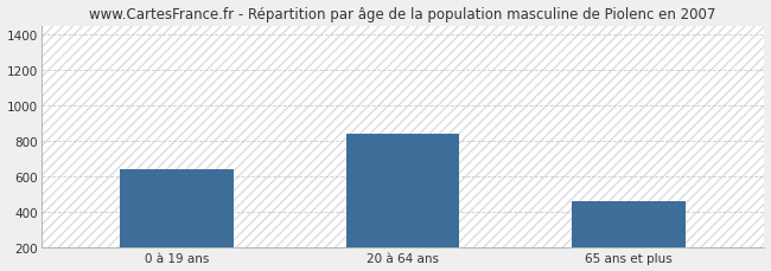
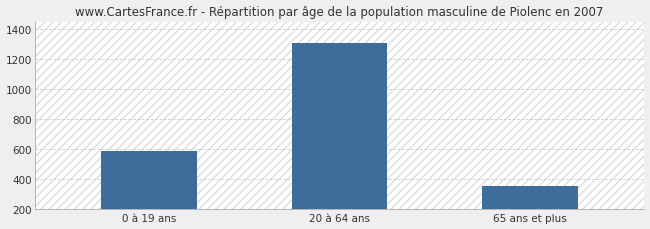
0 à 19 ans: 640 -> 590
20 à 64 ans: 840 -> 1300
65 ans et plus: 460 -> 360
